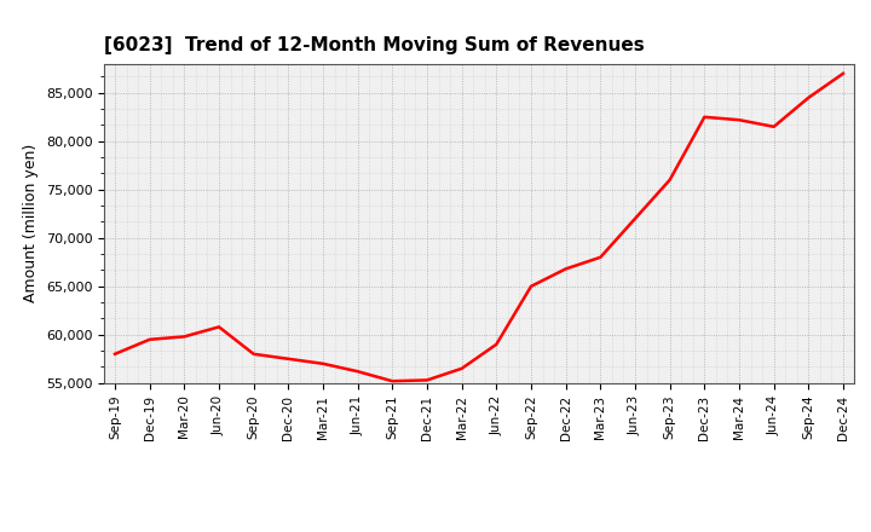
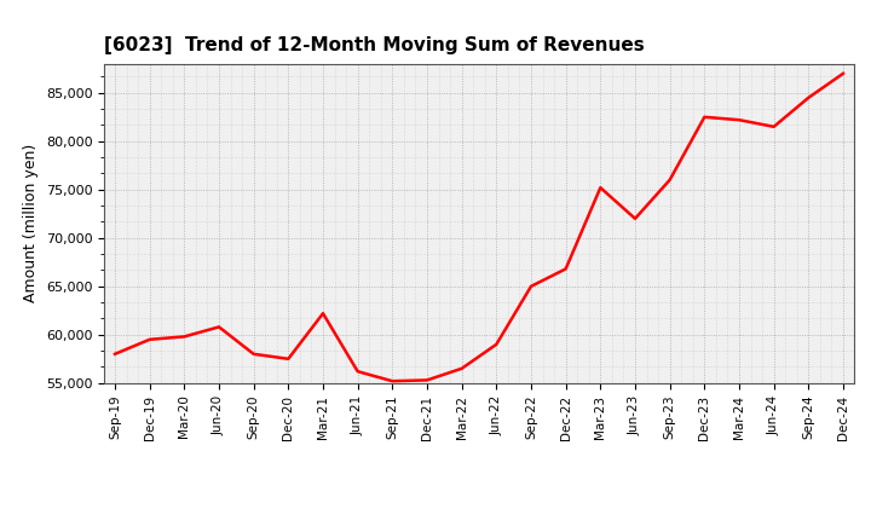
Mar-21: 57,000 -> 62,200
Mar-23: 68,000 -> 75,200
